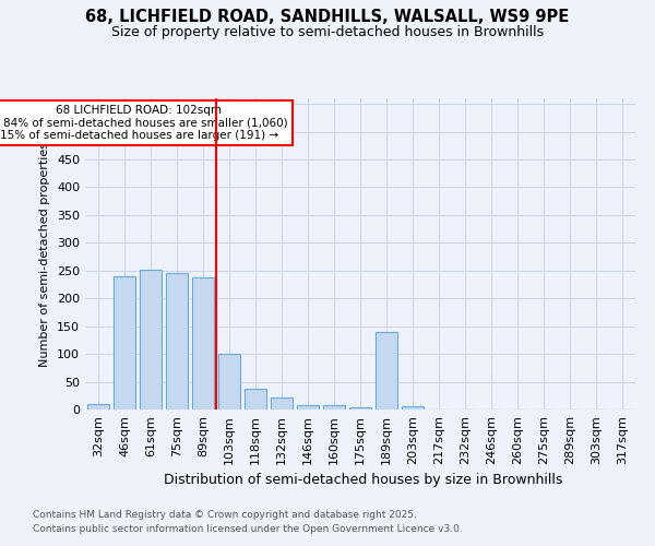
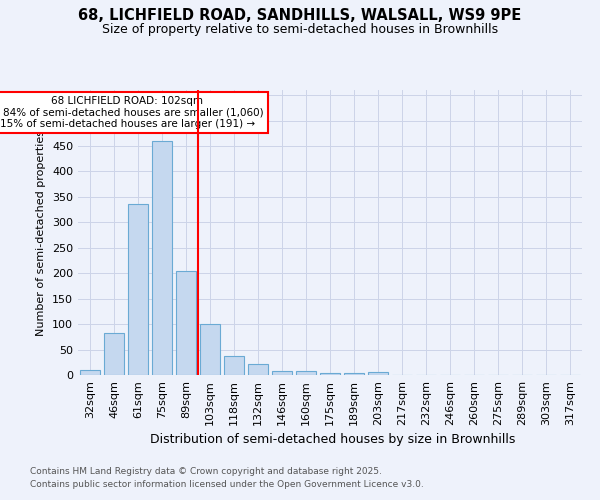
46sqm: 240 -> 82
61sqm: 252 -> 336
75sqm: 246 -> 460
89sqm: 238 -> 205
189sqm: 140 -> 3
